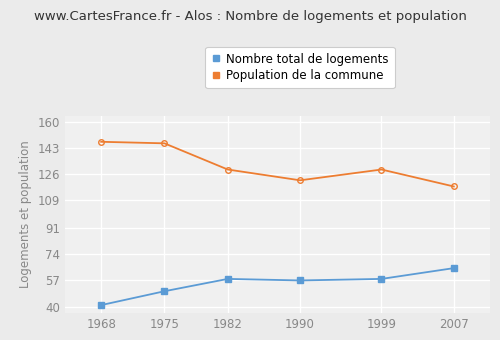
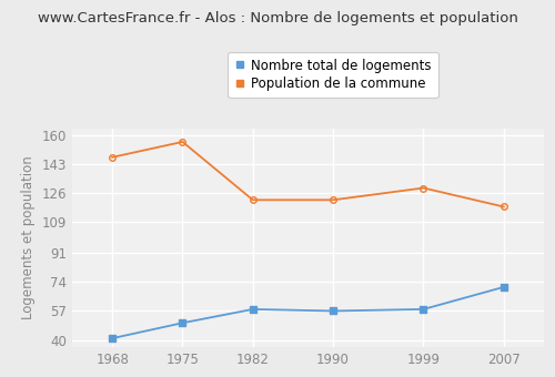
Population de la commune/1975: 146 -> 156
Population de la commune/1982: 129 -> 122
Nombre total de logements/2007: 65 -> 71
